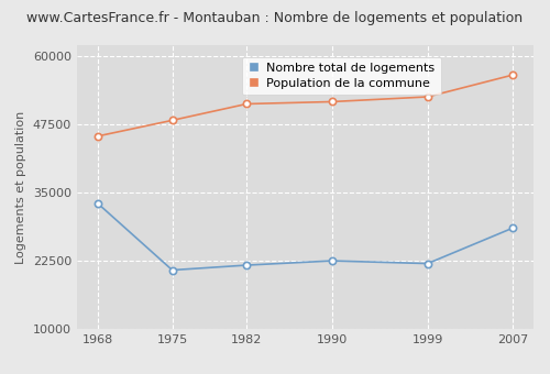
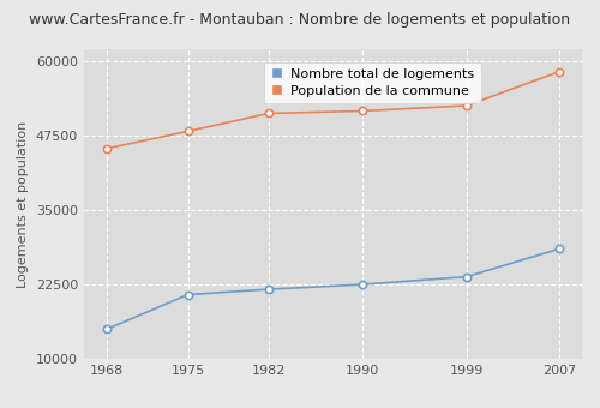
Nombre total de logements/1968: 33000 -> 15000
Nombre total de logements/1999: 22000 -> 23800
Population de la commune/2007: 56500 -> 58200
